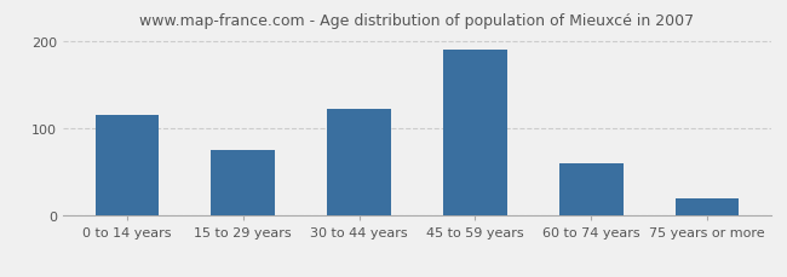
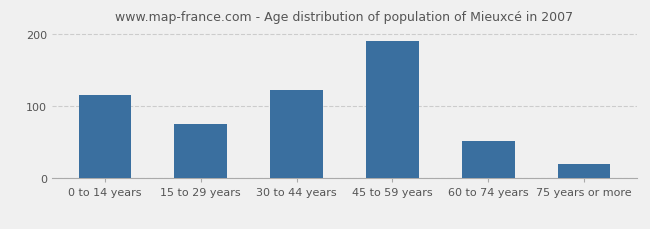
60 to 74 years: 60 -> 52
